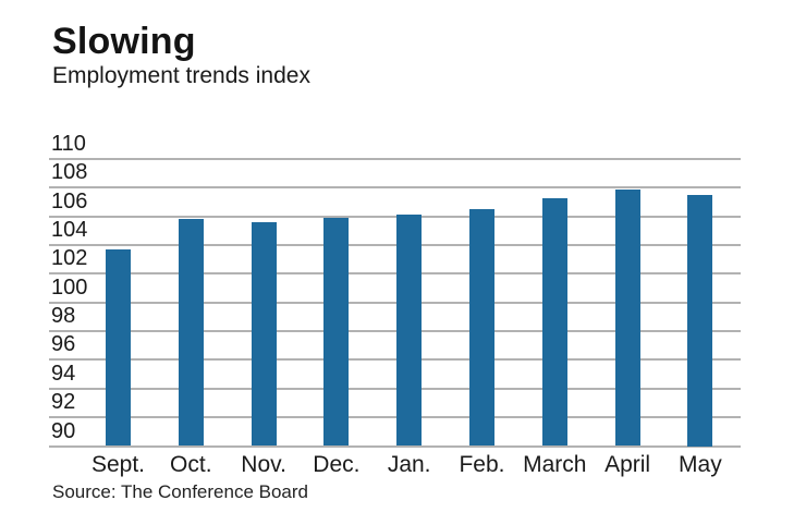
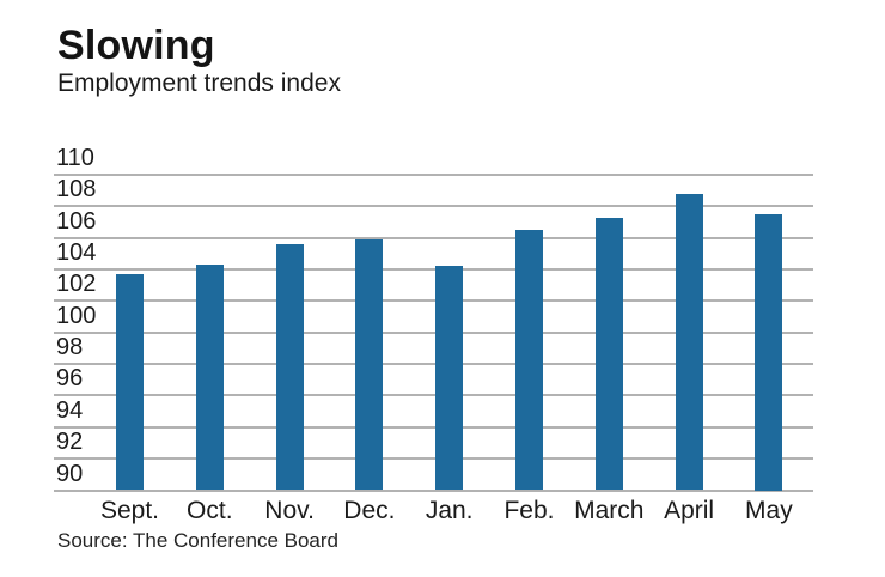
Oct.: 105.8 -> 104.3
Jan.: 106.1 -> 104.2
April: 107.9 -> 108.8
